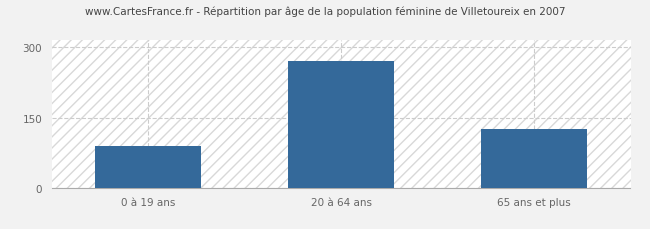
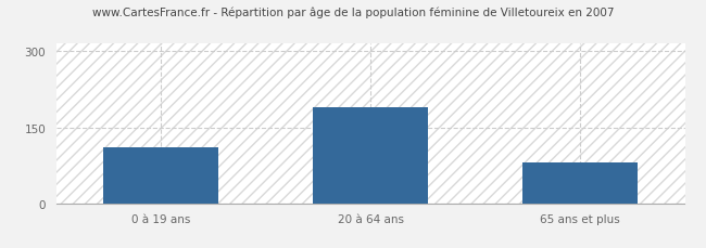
0 à 19 ans: 90 -> 110
20 à 64 ans: 270 -> 190
65 ans et plus: 125 -> 80
